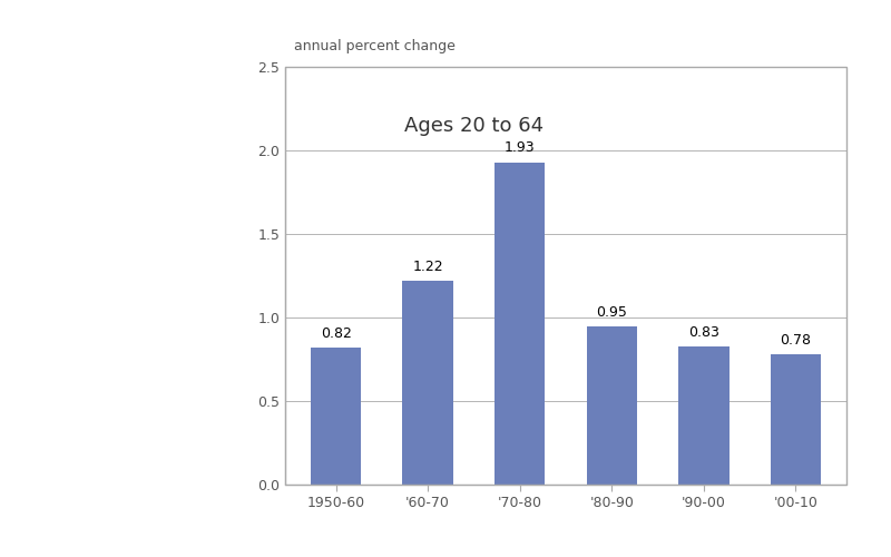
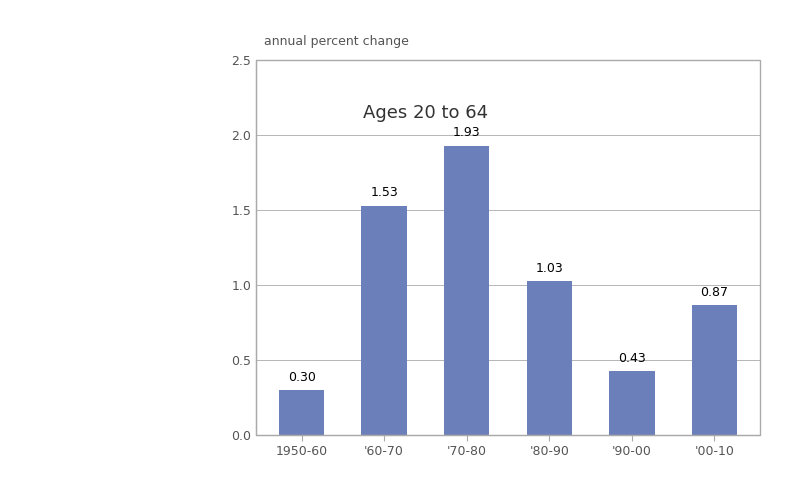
1950-60: 0.82 -> 0.30
'60-70: 1.22 -> 1.53
'80-90: 0.95 -> 1.03
'90-00: 0.83 -> 0.43
'00-10: 0.78 -> 0.87
